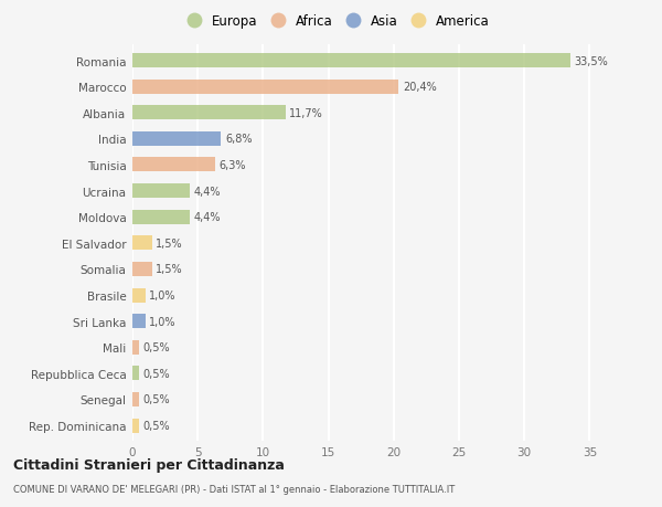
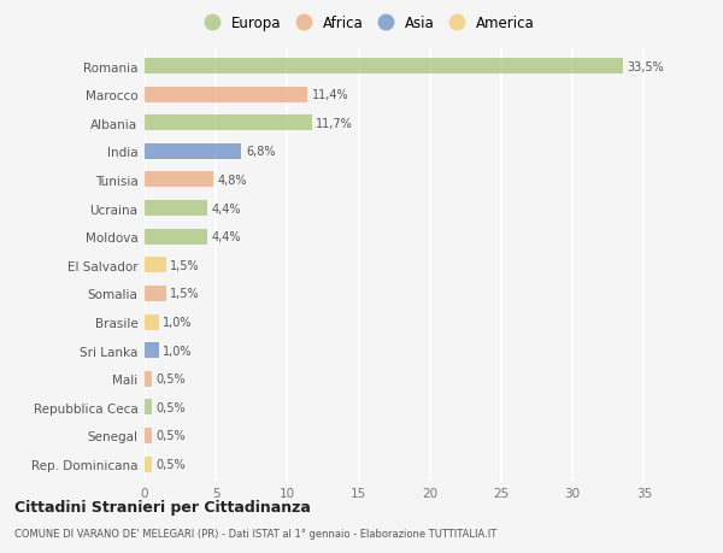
Marocco: 20,4% -> 11,4%
Tunisia: 6,3% -> 4,8%
